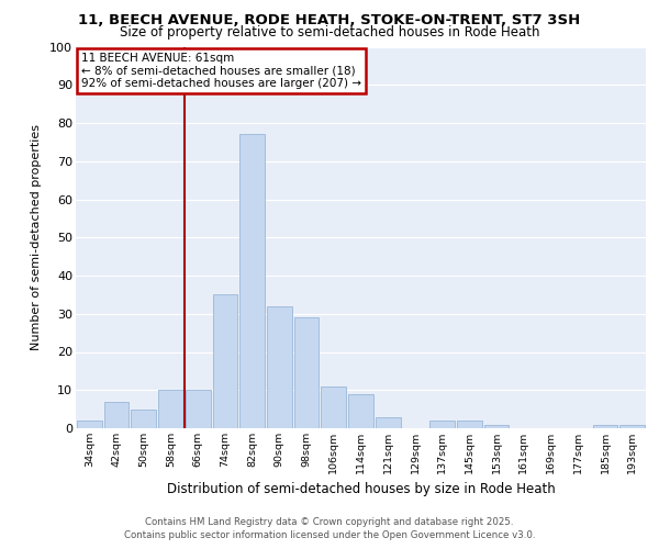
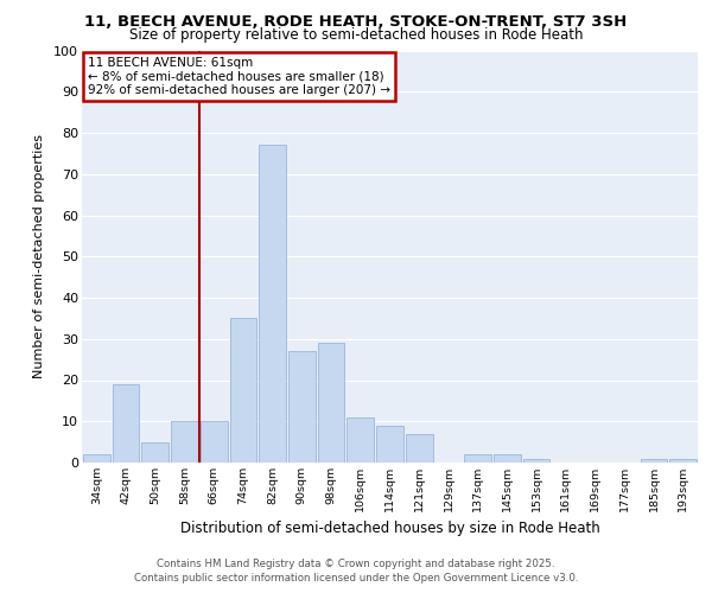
42sqm: 7 -> 19
90sqm: 32 -> 27
121sqm: 3 -> 7
